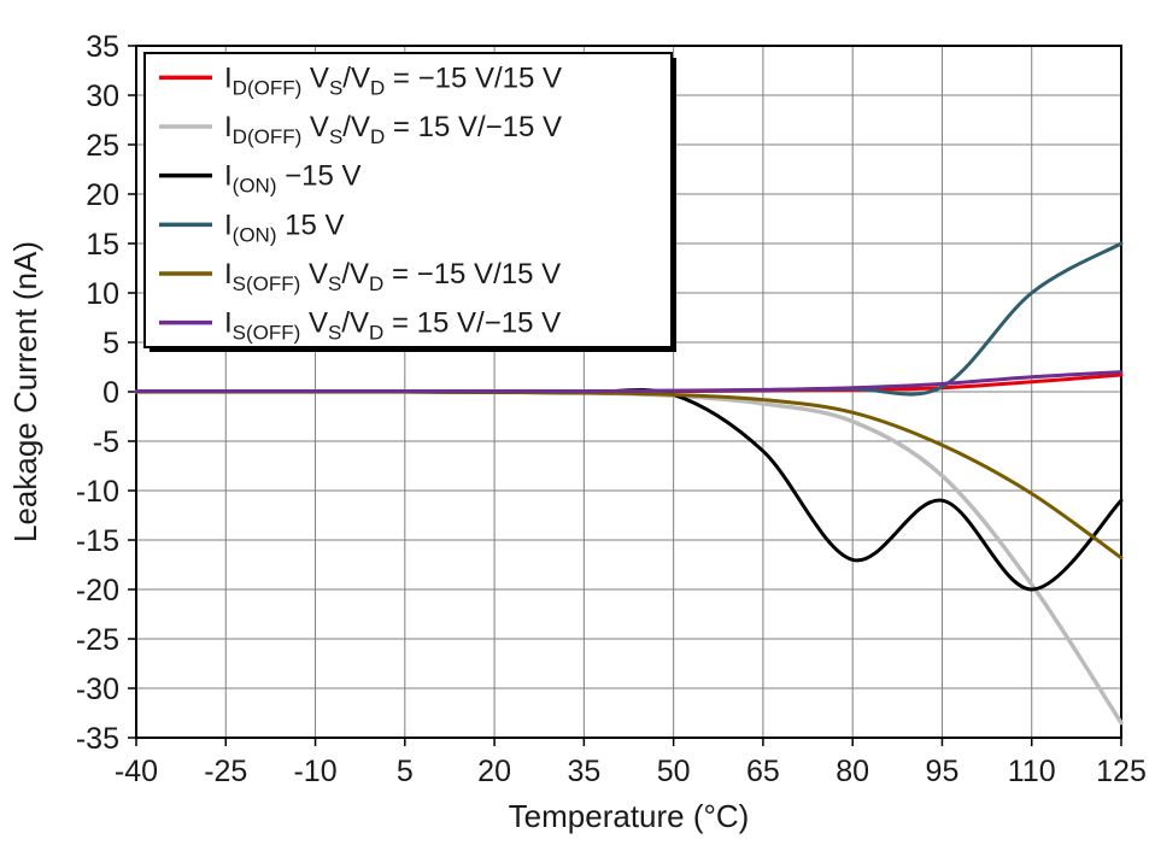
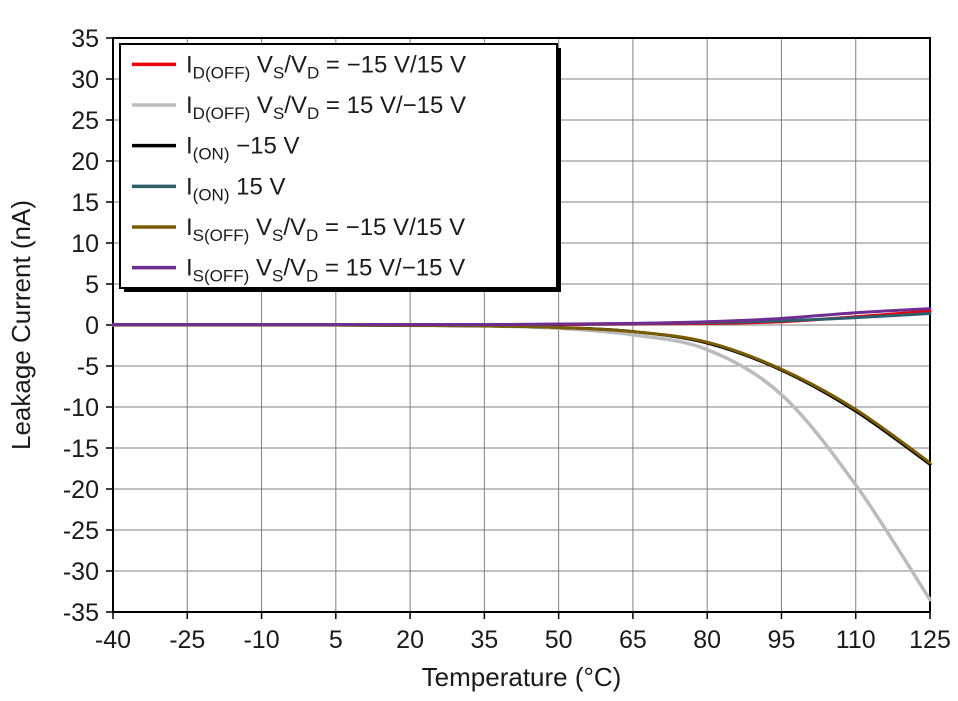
I(ON) −15 V/65: -6 -> -1
I(ON) −15 V/80: -17 -> -2
I(ON) −15 V/95: -11 -> -6
I(ON) −15 V/110: -20 -> -10
I(ON) 15 V/110: 10 -> 1
I(ON) −15 V/125: -11 -> -17
I(ON) 15 V/125: 15 -> 1
